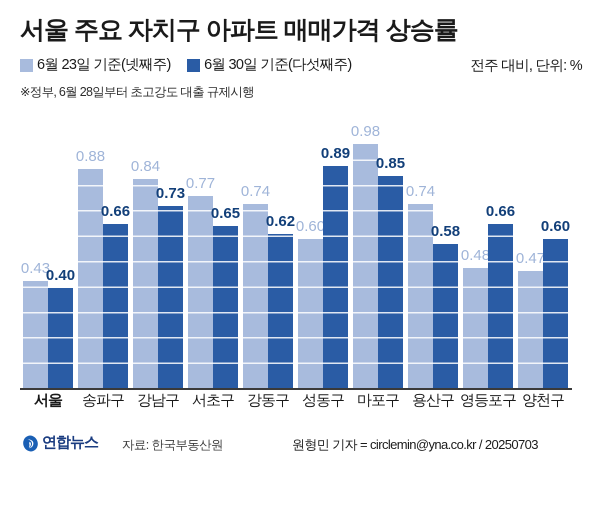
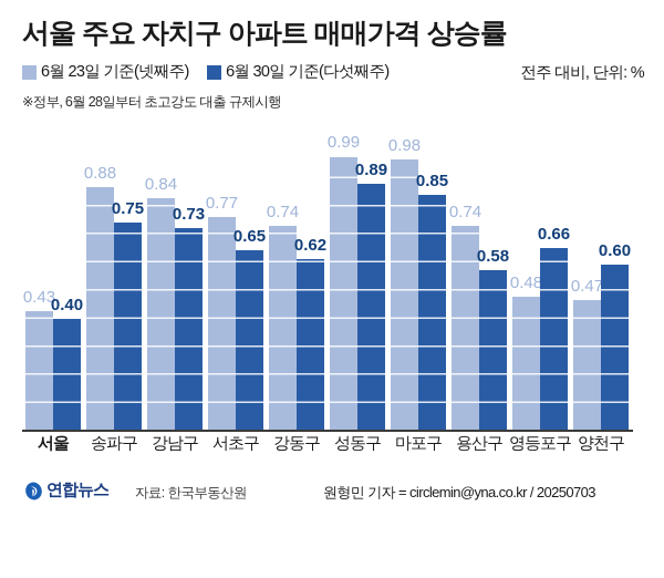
6월 30일 기준(다섯째주)/송파구: 0.66 -> 0.75
6월 23일 기준(넷째주)/성동구: 0.60 -> 0.99
